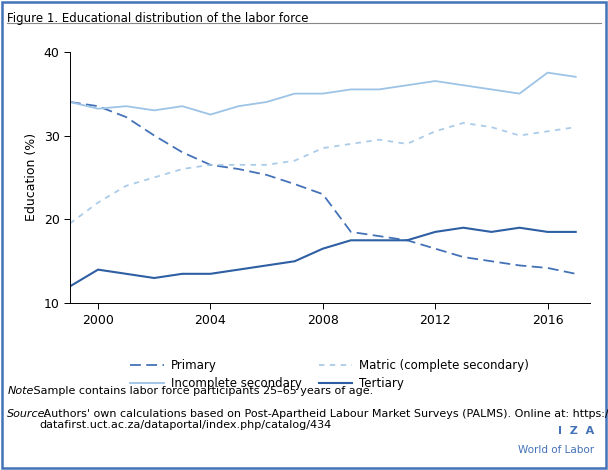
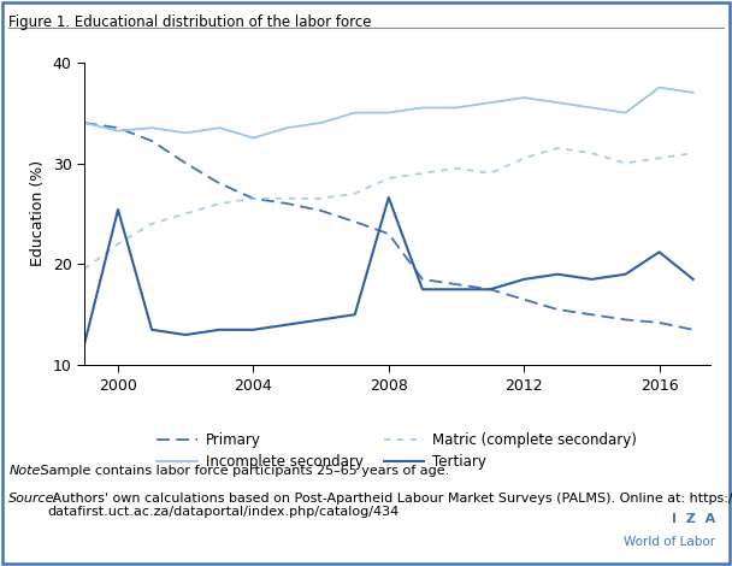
Tertiary/2000: 14.0 -> 25.4
Tertiary/2008: 16.5 -> 26.6
Tertiary/2016: 18.5 -> 21.2
